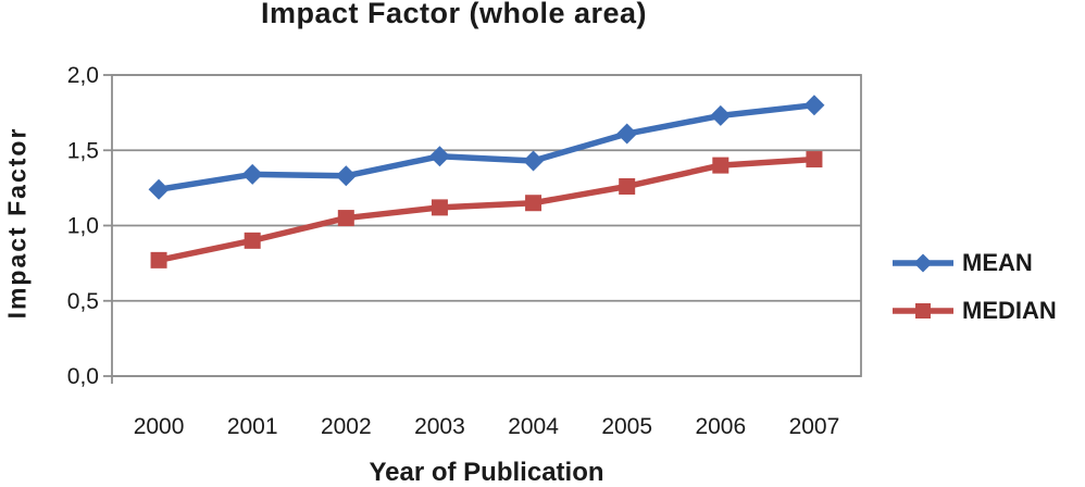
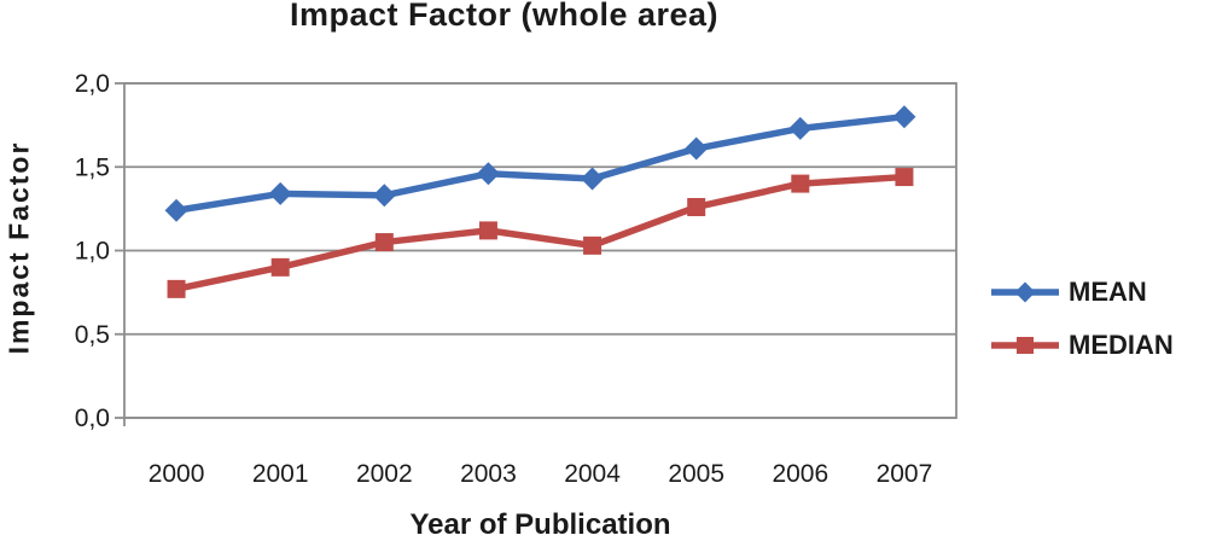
MEDIAN/2004: 1,15 -> 1,03
